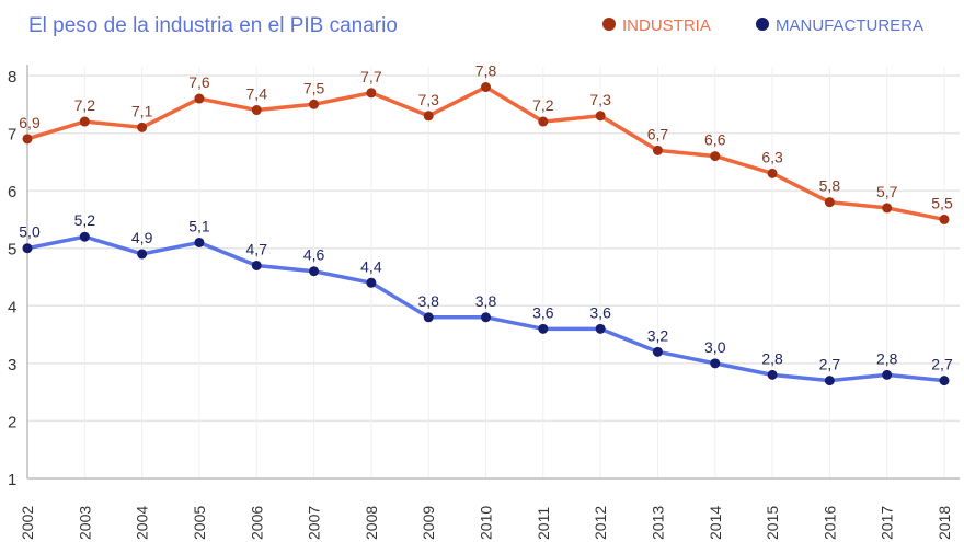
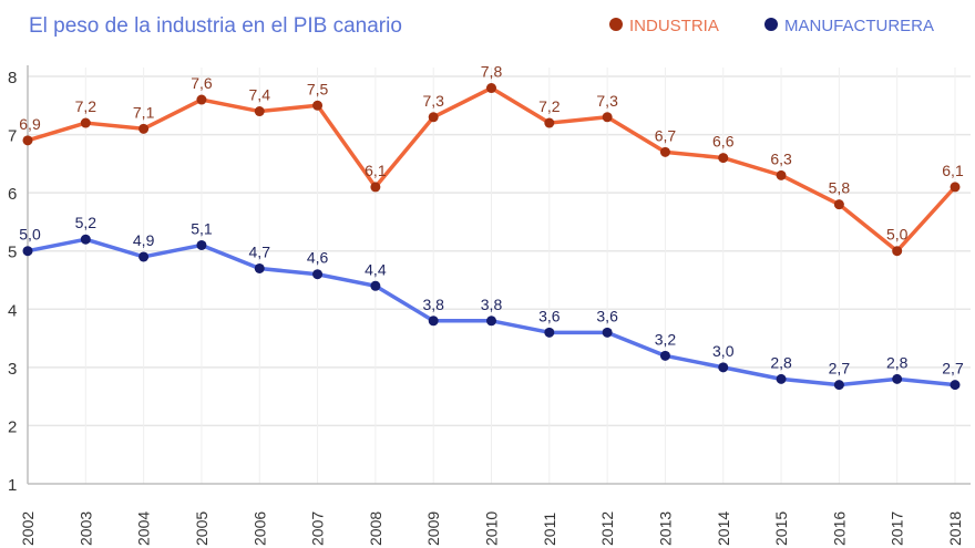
INDUSTRIA/2008: 7,7 -> 6,1
INDUSTRIA/2017: 5,7 -> 5,0
INDUSTRIA/2018: 5,5 -> 6,1
